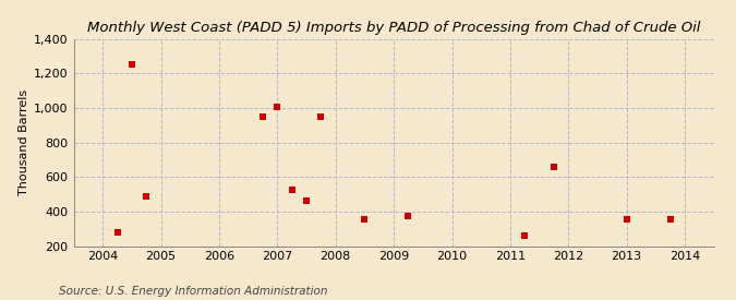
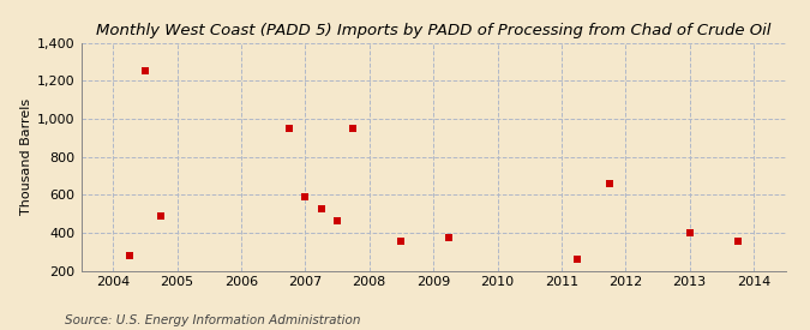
2007: 1,000 -> 590
2013: 360 -> 400
